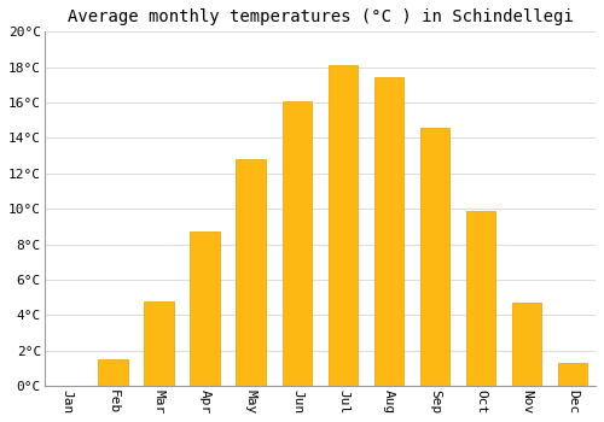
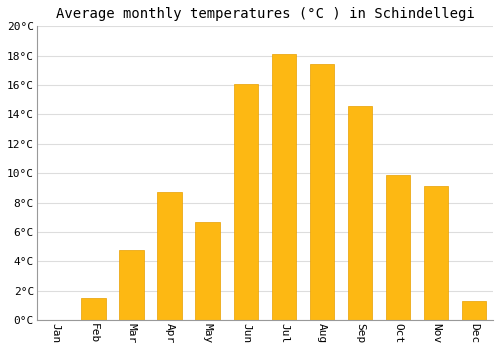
May: 12.8°C -> 6.7°C
Nov: 4.7°C -> 9.1°C
